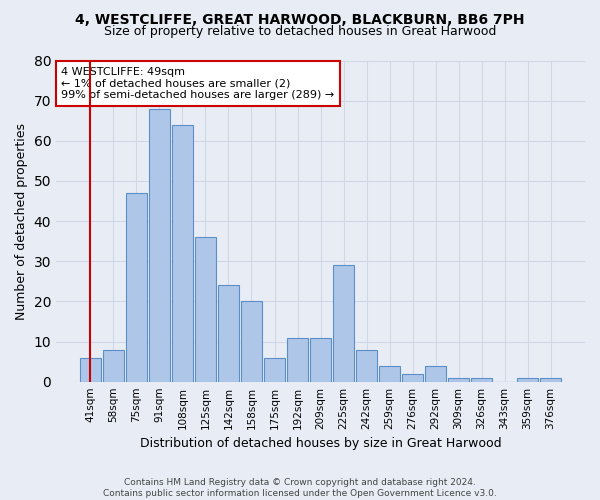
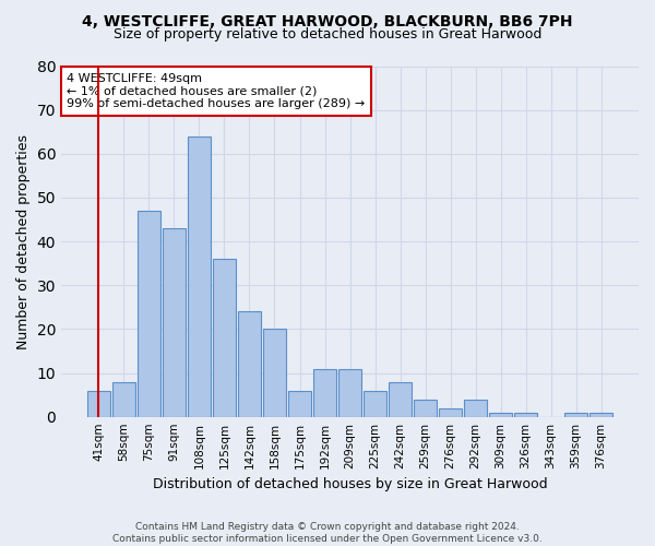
91sqm: 68 -> 43
225sqm: 29 -> 6
